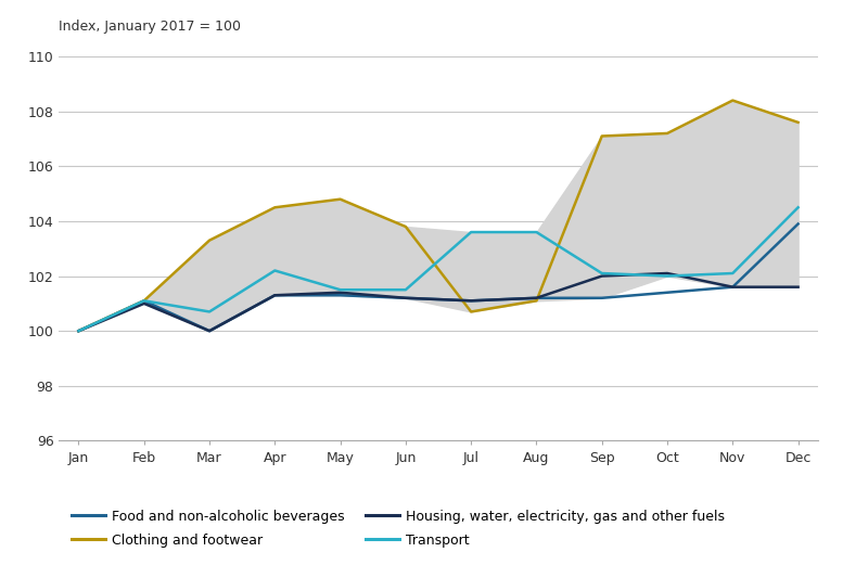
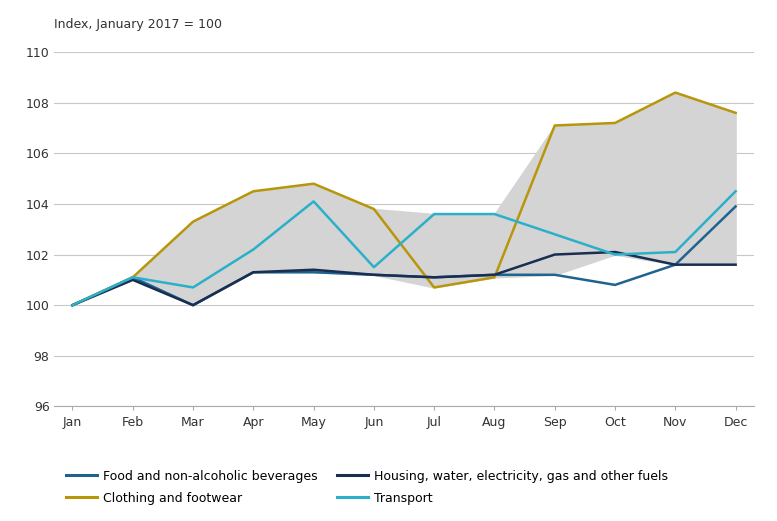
Transport/May: 101.5 -> 104.1
Transport/Sep: 102.1 -> 102.8
Food and non-alcoholic beverages/Oct: 101.4 -> 100.8
